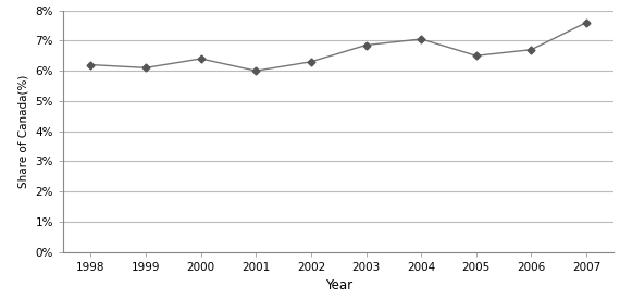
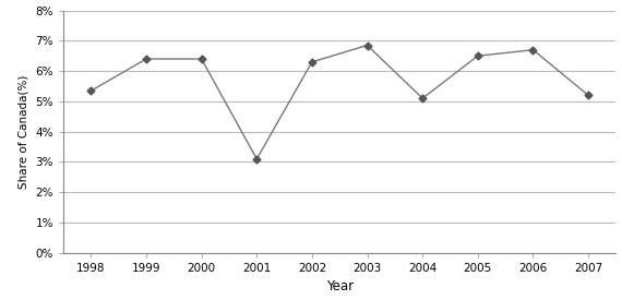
1998: 6.20% -> 5.35%
1999: 6.10% -> 6.40%
2001: 6.00% -> 3.10%
2004: 7.05% -> 5.10%
2007: 7.60% -> 5.20%
